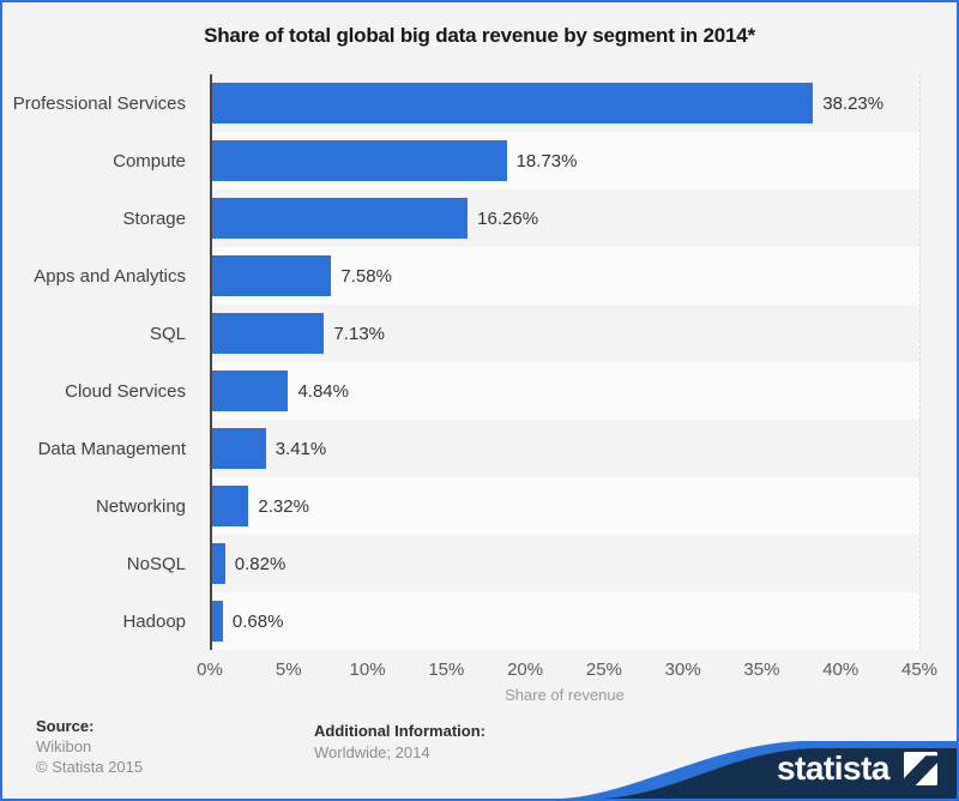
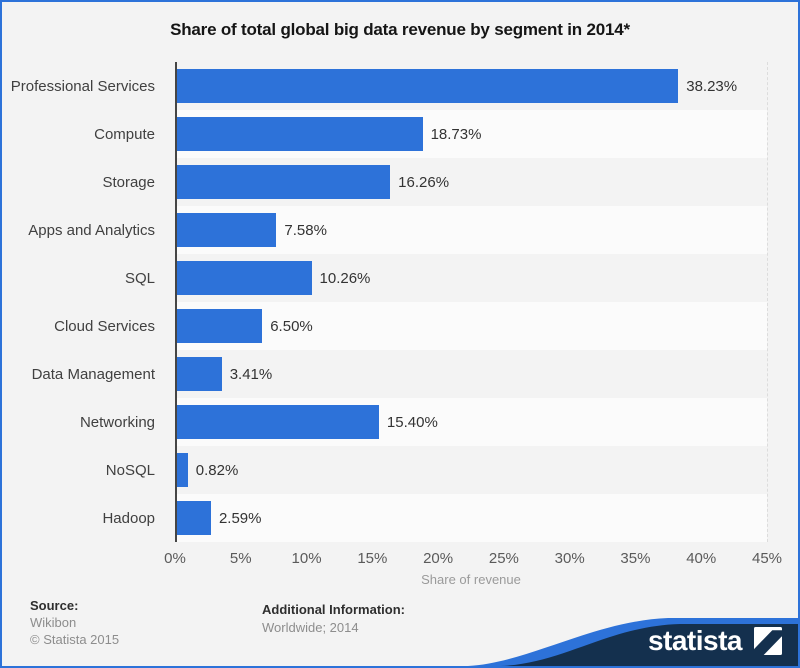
SQL: 7.13% -> 10.26%
Cloud Services: 4.84% -> 6.50%
Networking: 2.32% -> 15.40%
Hadoop: 0.68% -> 2.59%
